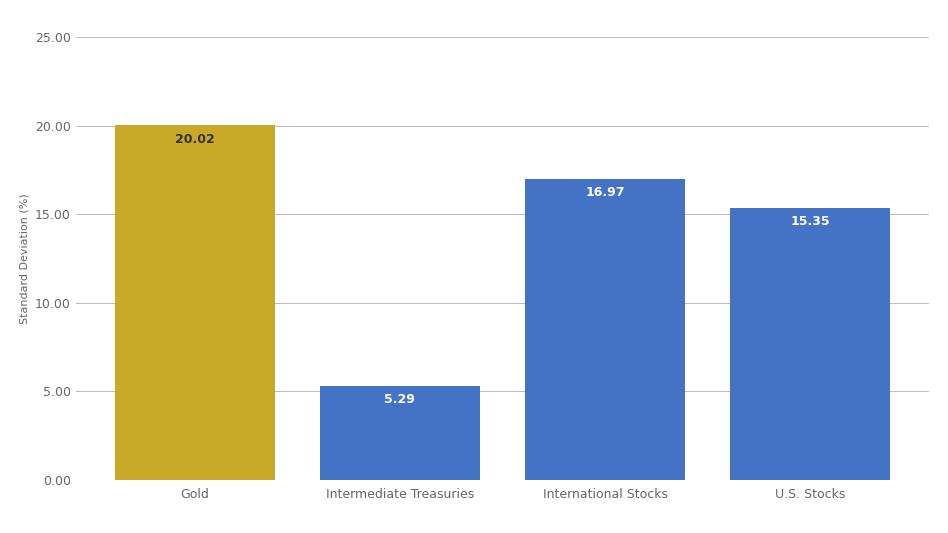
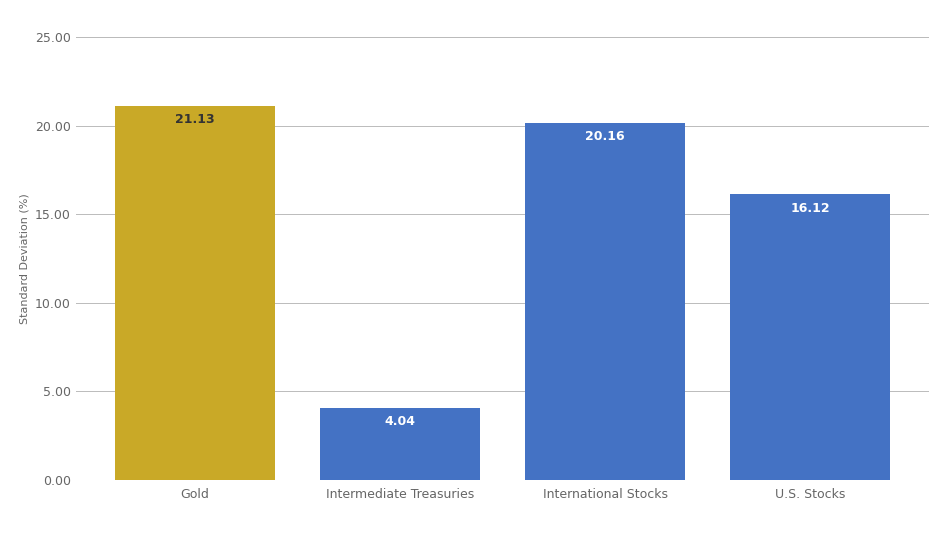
Gold: 20.02 -> 21.13
Intermediate Treasuries: 5.29 -> 4.04
International Stocks: 16.97 -> 20.16
U.S. Stocks: 15.35 -> 16.12
